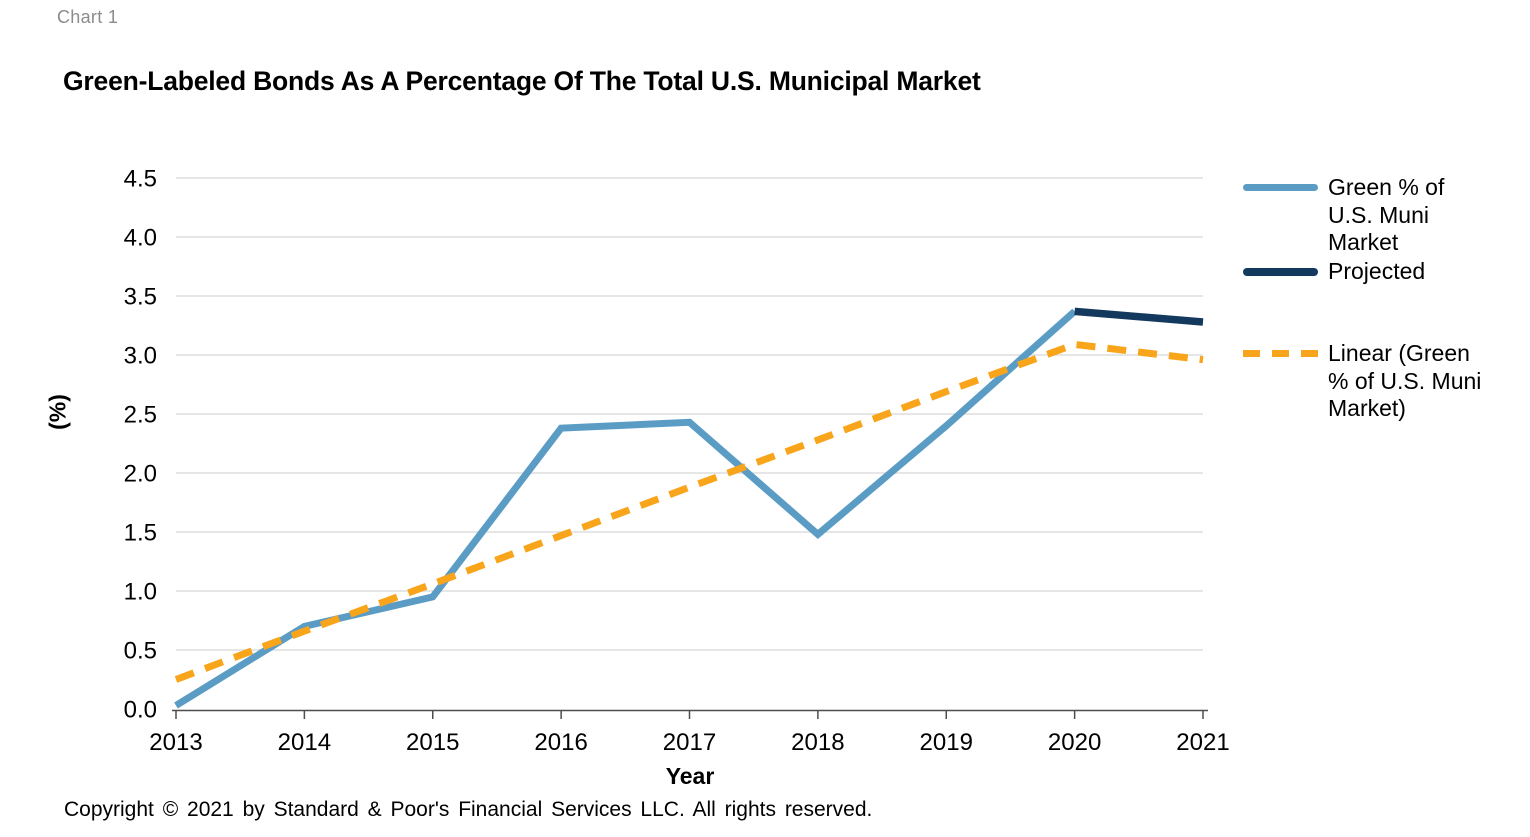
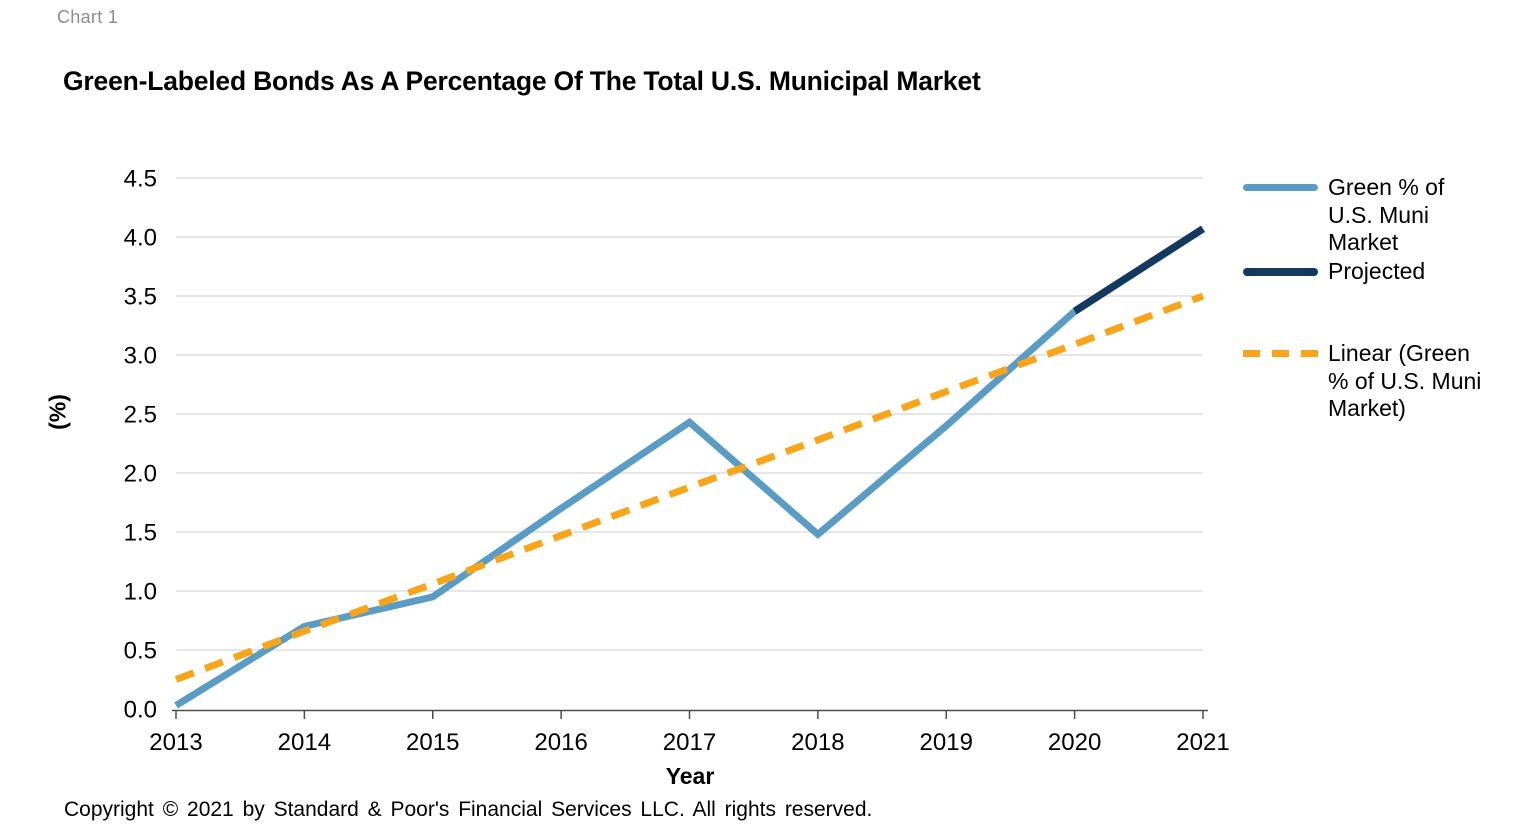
Green % of U.S. Muni Market/2016: 2.38 -> 1.70
Projected/2021: 3.28 -> 4.07
Linear (Green % of U.S. Muni Market)/2021: 2.96 -> 3.50
